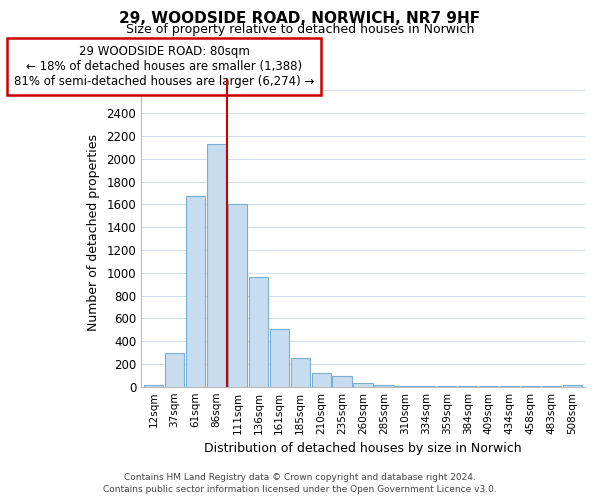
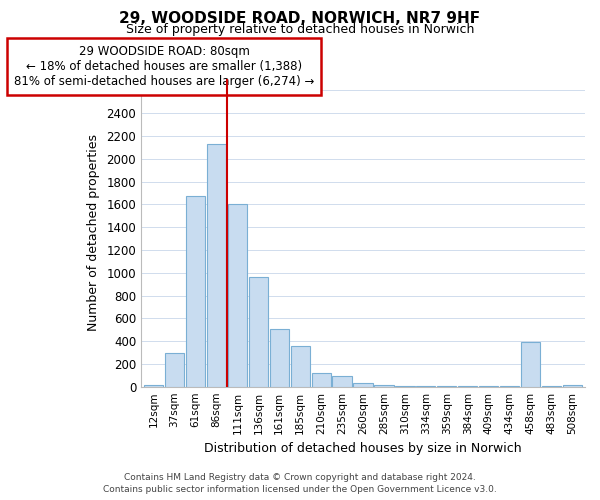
185sqm: 260 -> 360
458sqm: 0 -> 390
